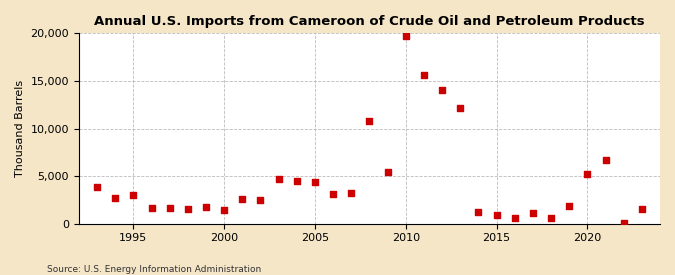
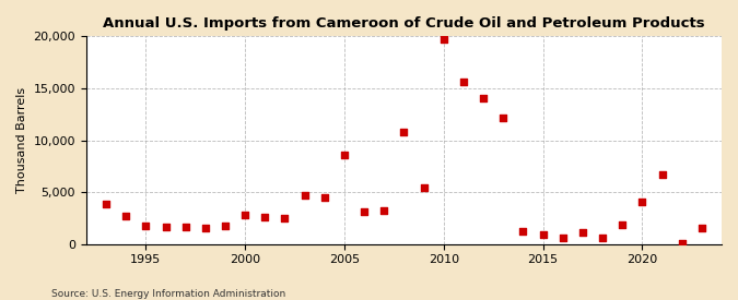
1995: 3,000 -> 1,800
2000: 1,400 -> 2,800
2005: 4,400 -> 8,600
2020: 5,200 -> 4,100
